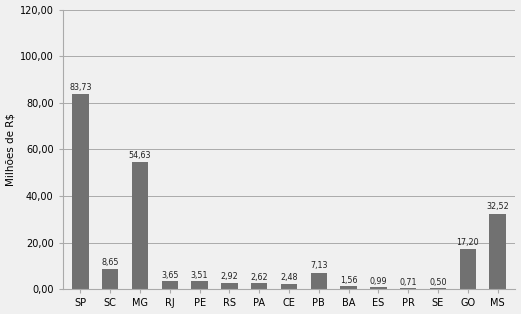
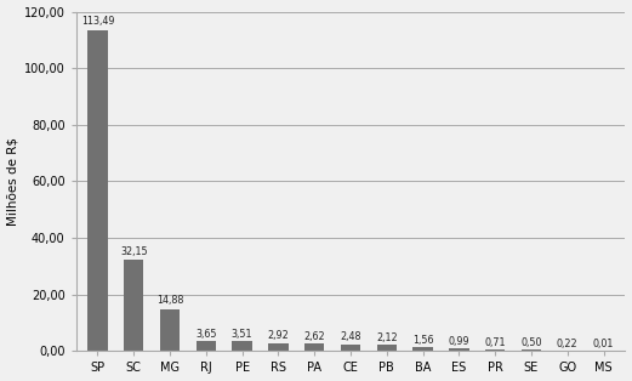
SP: 83,73 -> 113,49
SC: 8,65 -> 32,15
MG: 54,63 -> 14,88
PB: 7,13 -> 2,12
GO: 17,20 -> 0,22
MS: 32,52 -> 0,01
